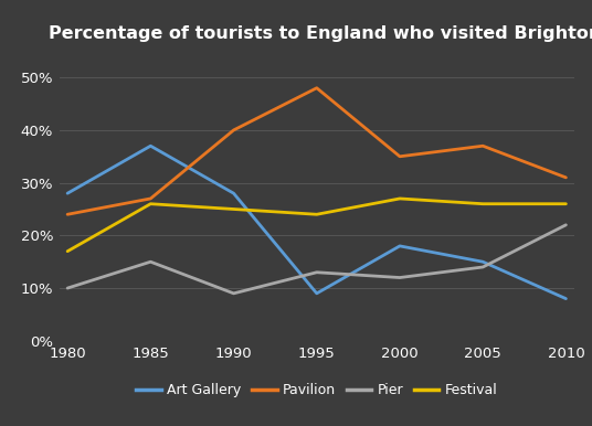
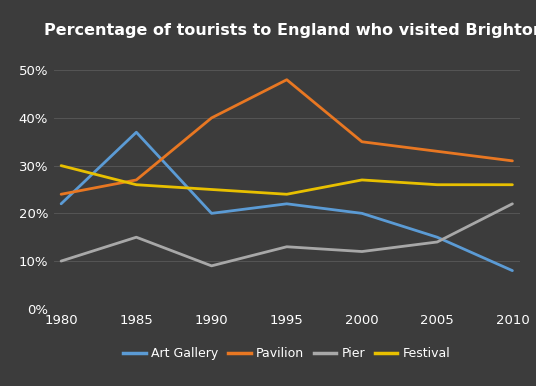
Art Gallery/1980: 28% -> 22%
Festival/1980: 17% -> 30%
Art Gallery/1990: 28% -> 20%
Art Gallery/1995: 9% -> 22%
Art Gallery/2000: 18% -> 20%
Pavilion/2005: 37% -> 33%
